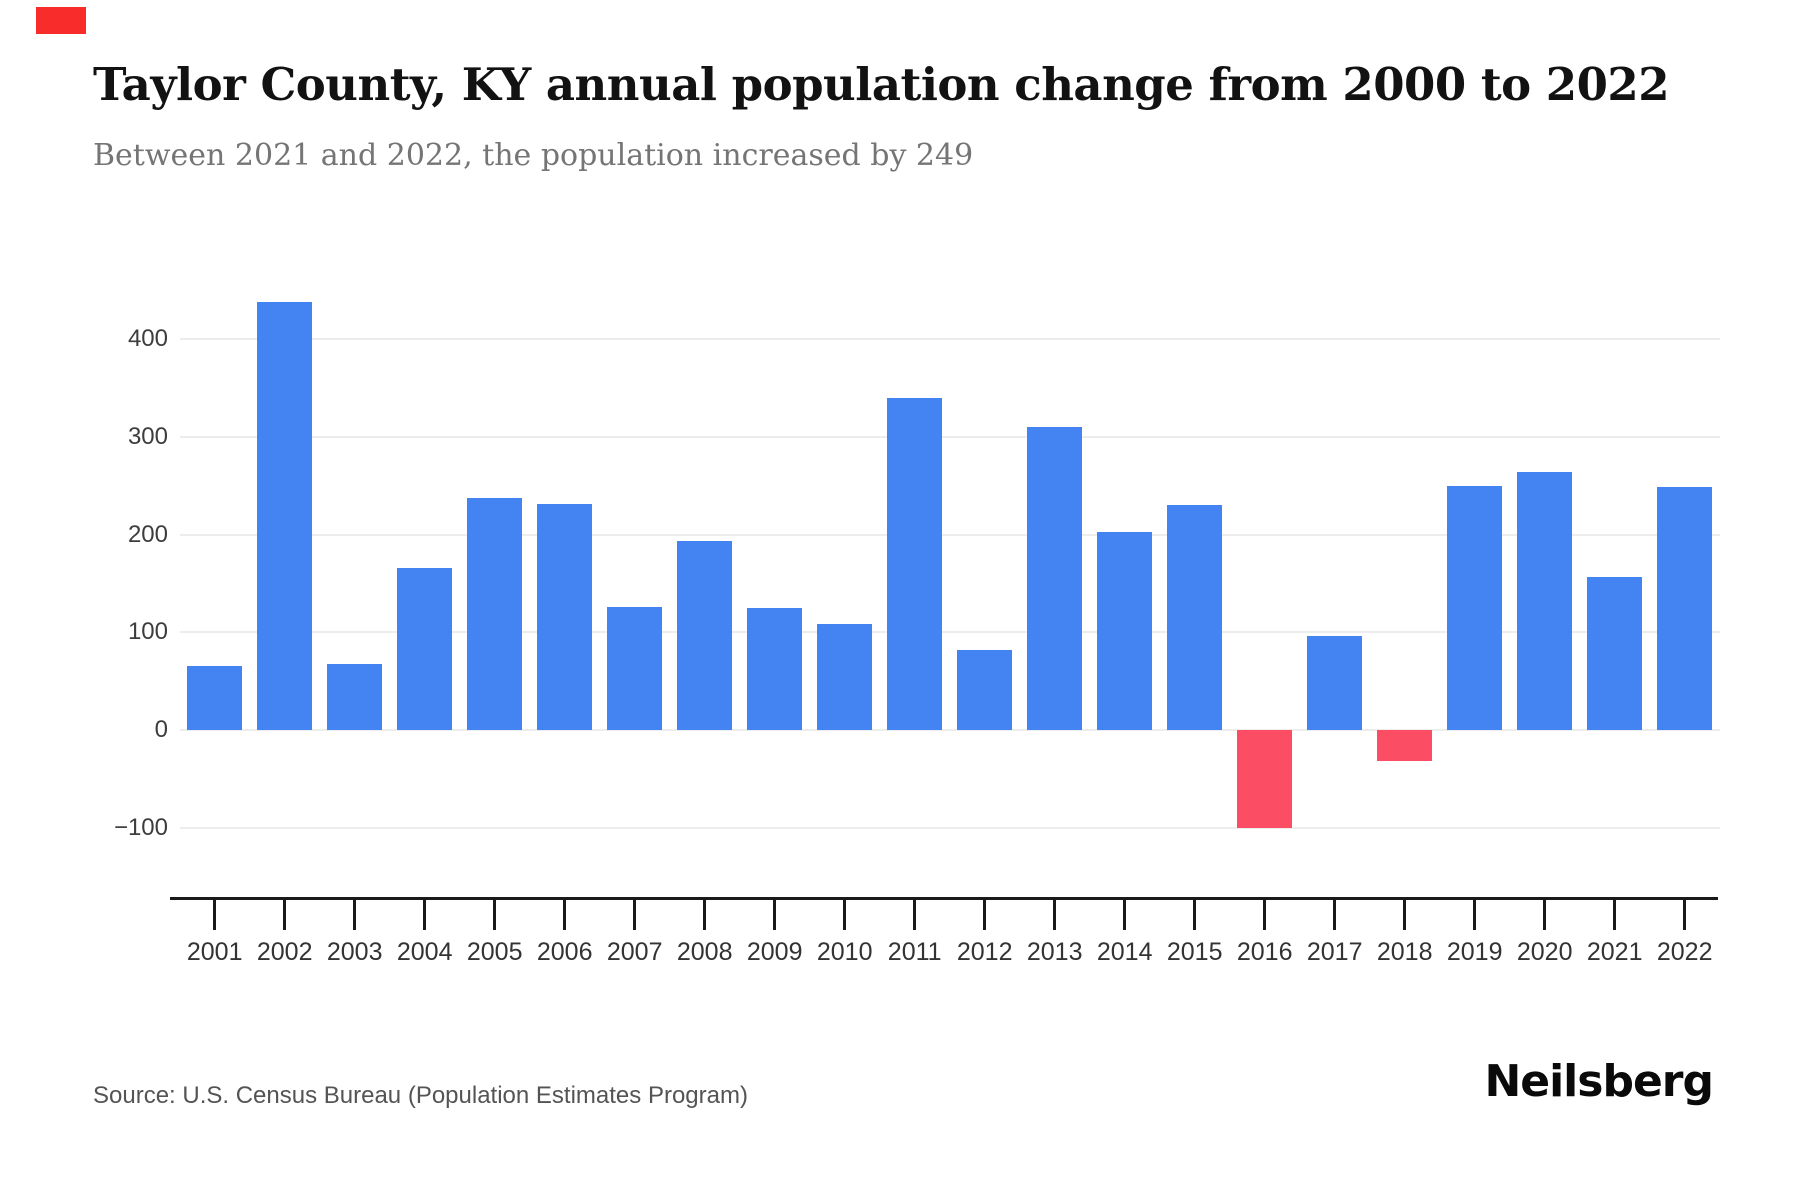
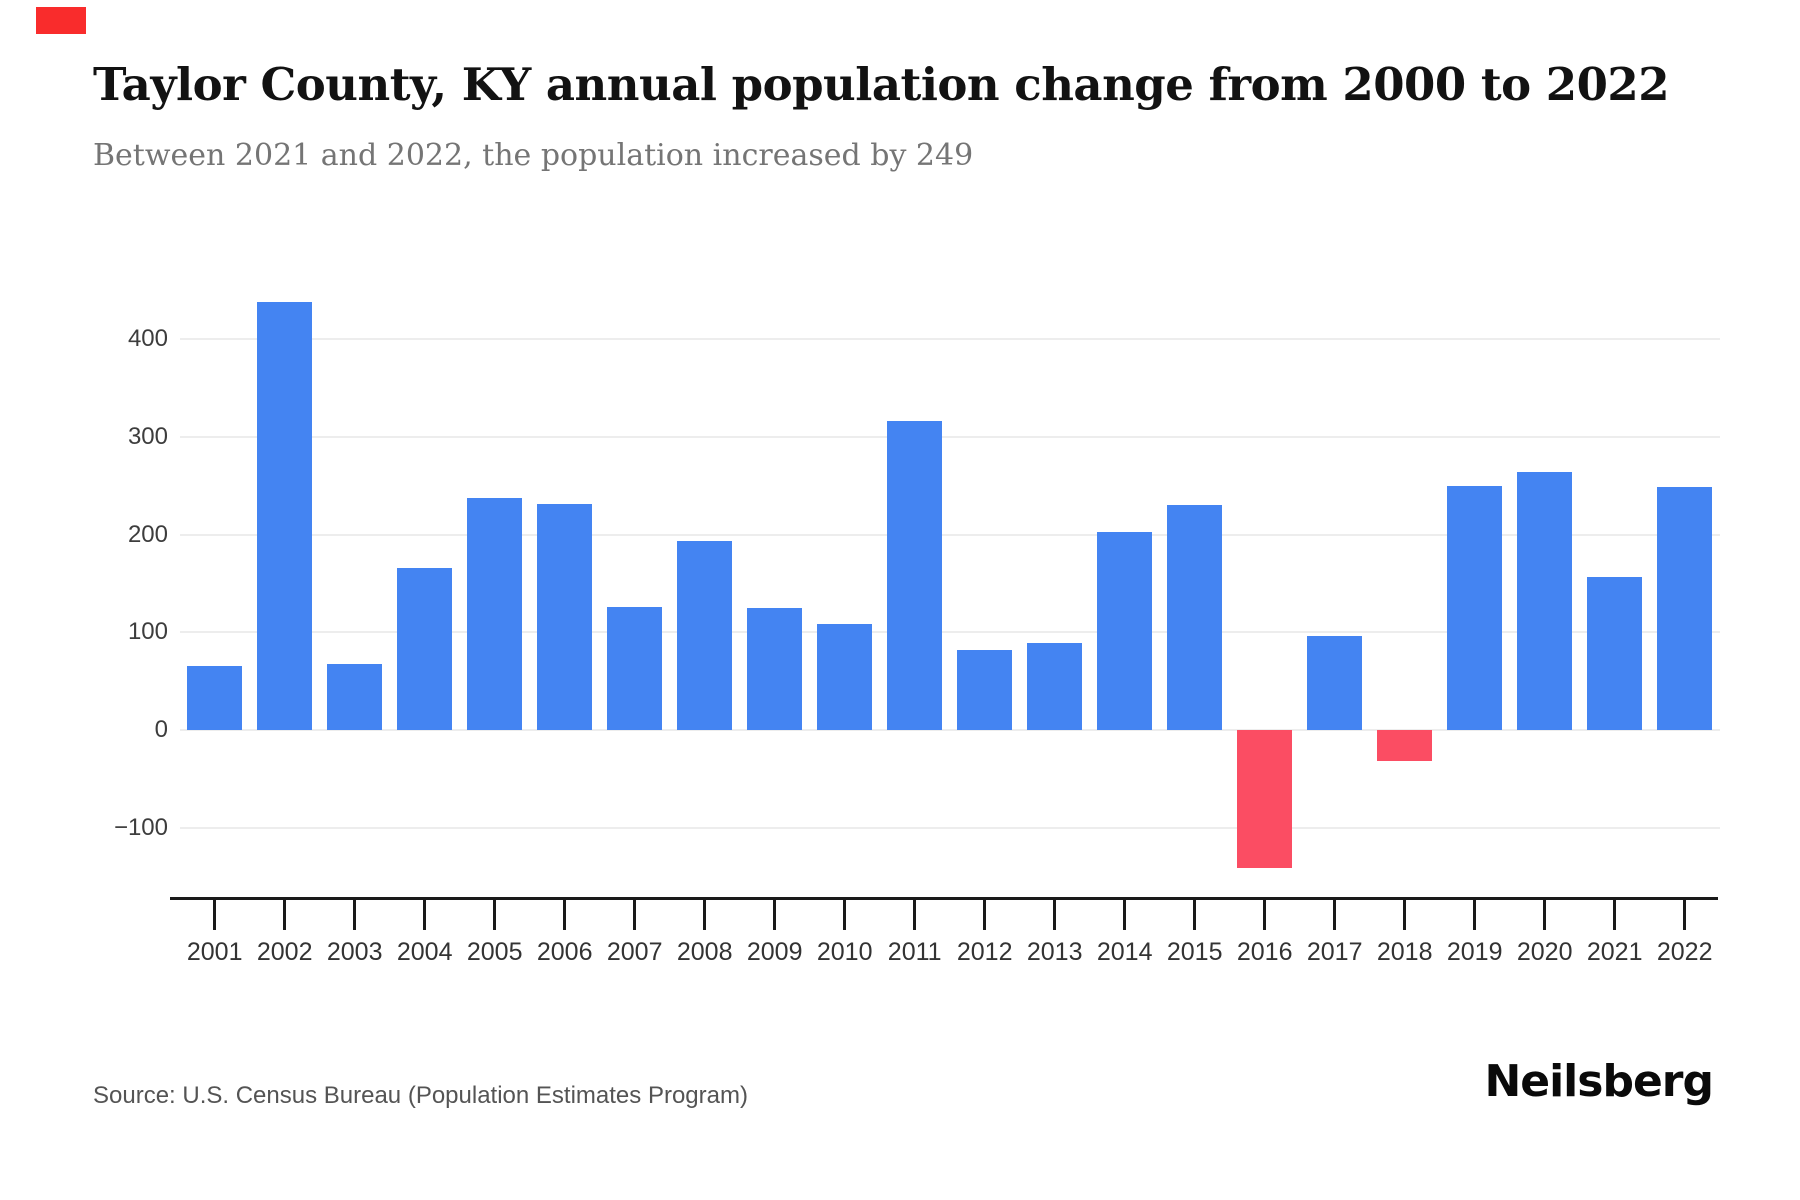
2011: 340 -> 320
2013: 310 -> 90
2016: -100 -> -140
